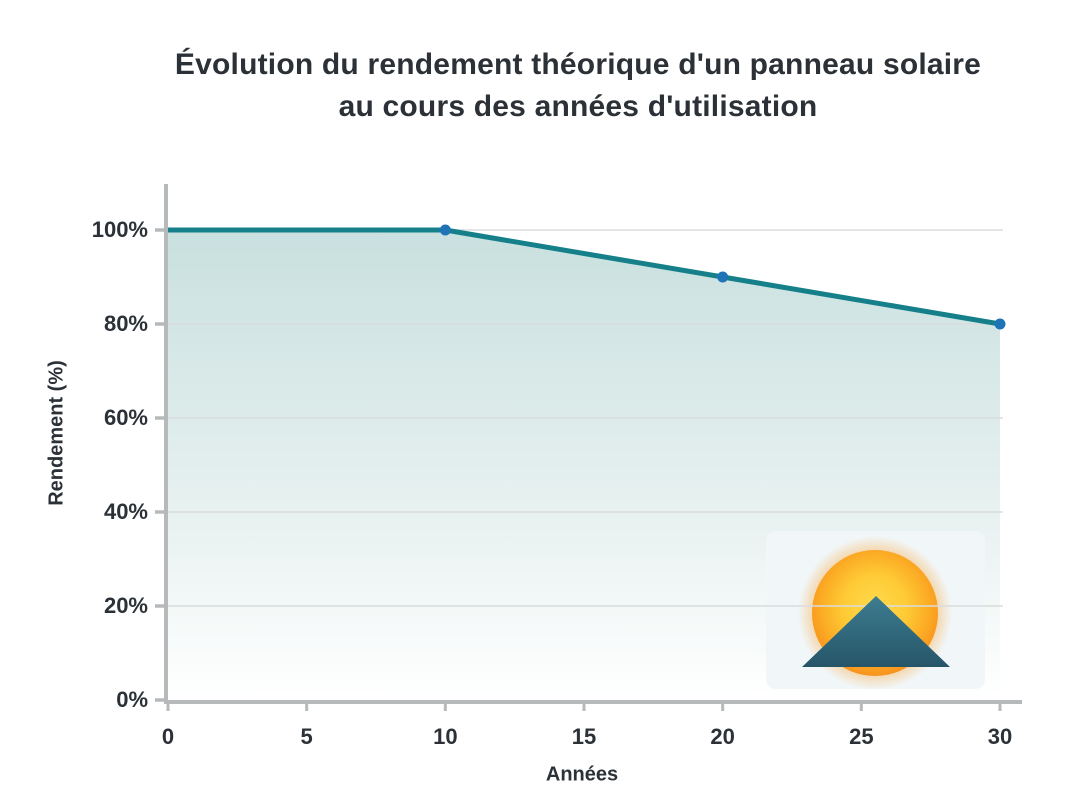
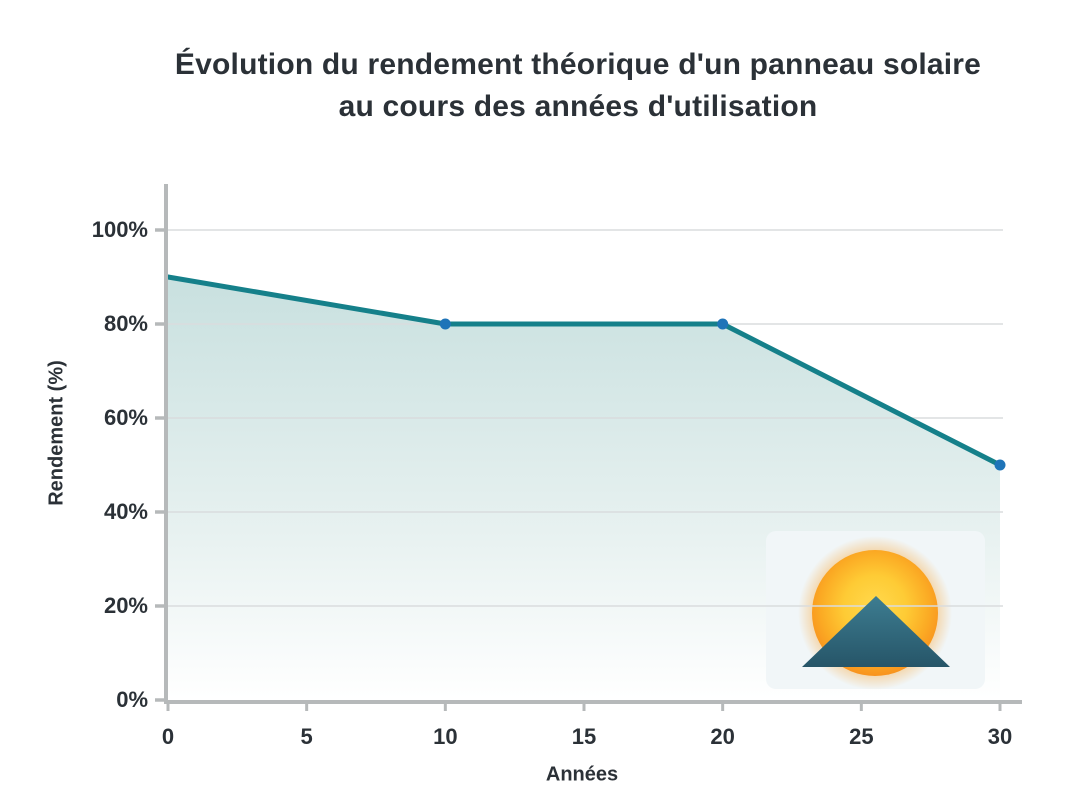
0: 100% -> 90%
10: 100% -> 80%
20: 90% -> 80%
30: 80% -> 50%
